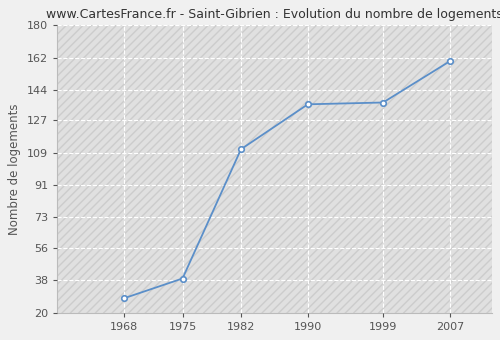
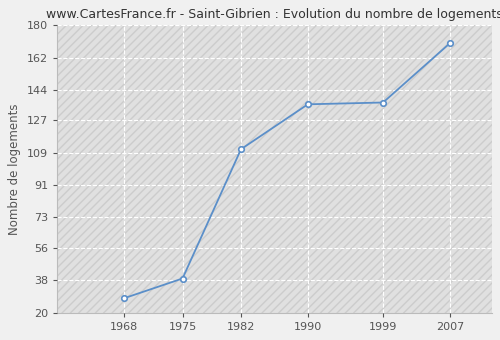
2007: 160 -> 170
